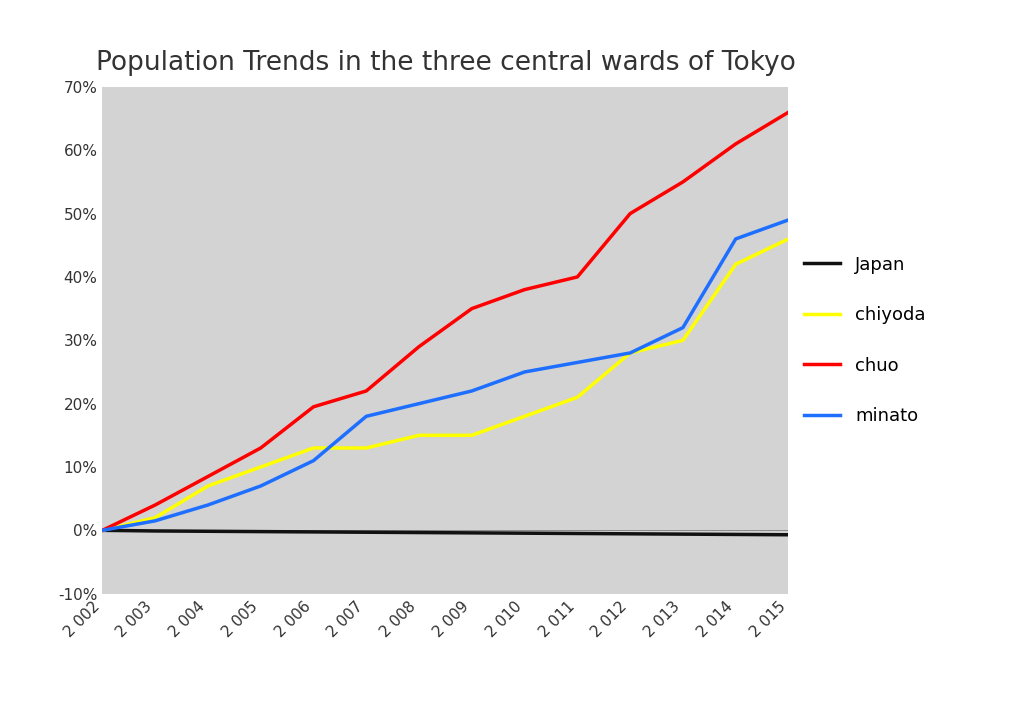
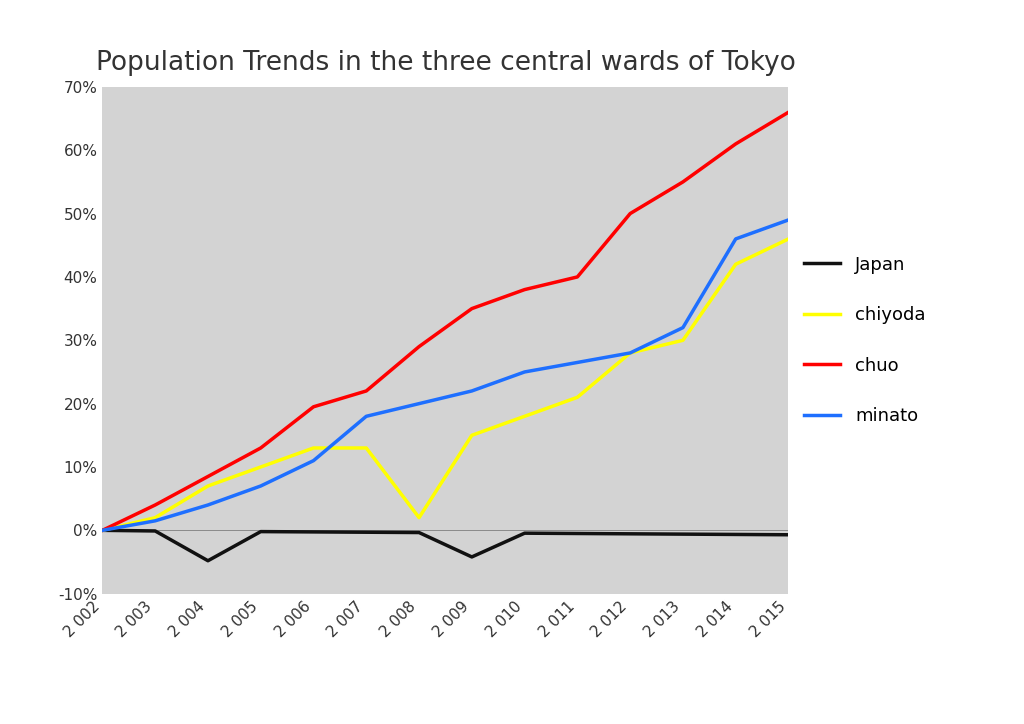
Japan/2 004: -0.1% -> -4.8%
chiyoda/2 008: 15% -> 2%
Japan/2 009: -0.4% -> -4.2%
